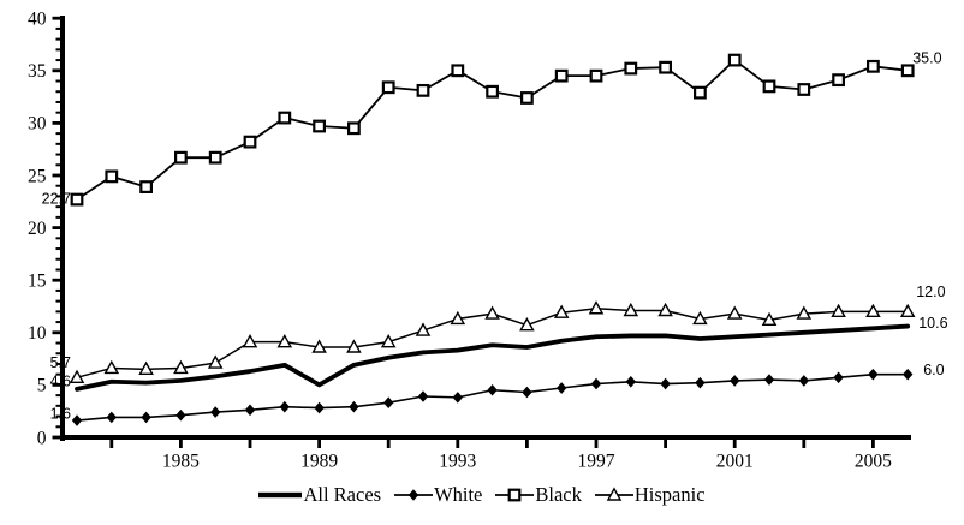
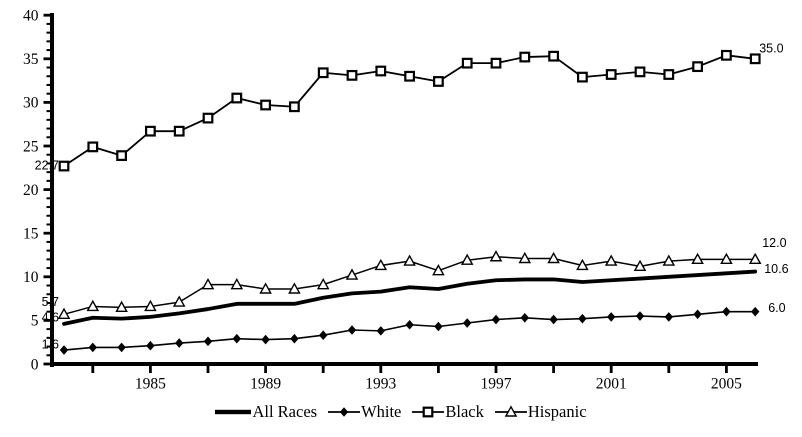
All Races/1989: 5 -> 7
Black/1993: 35 -> 34
Black/2001: 36 -> 33
